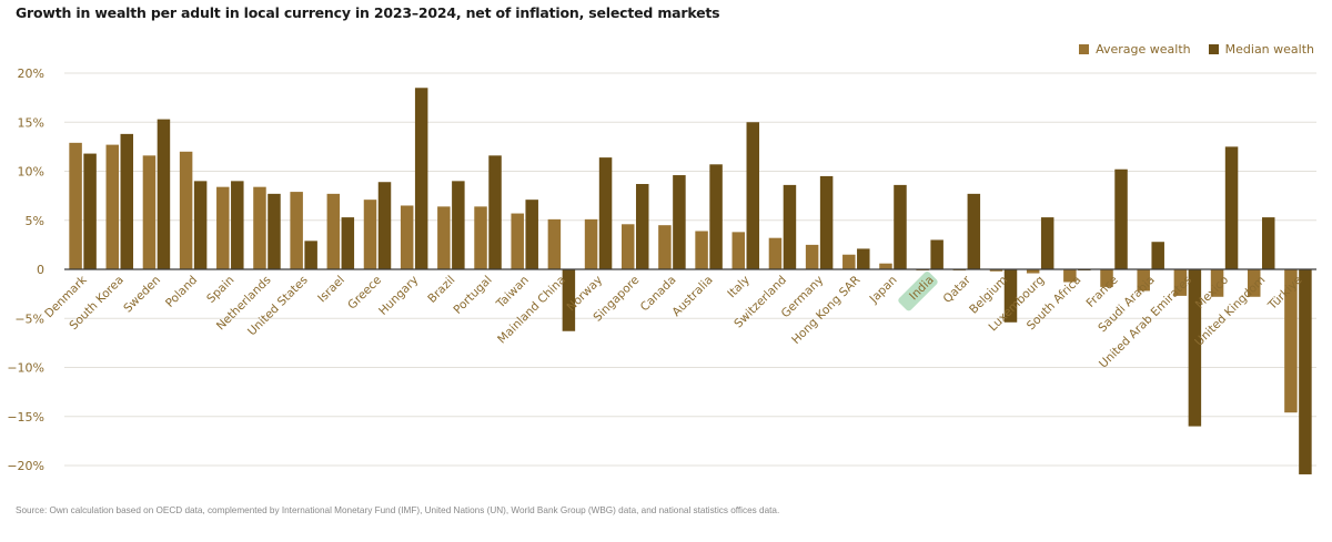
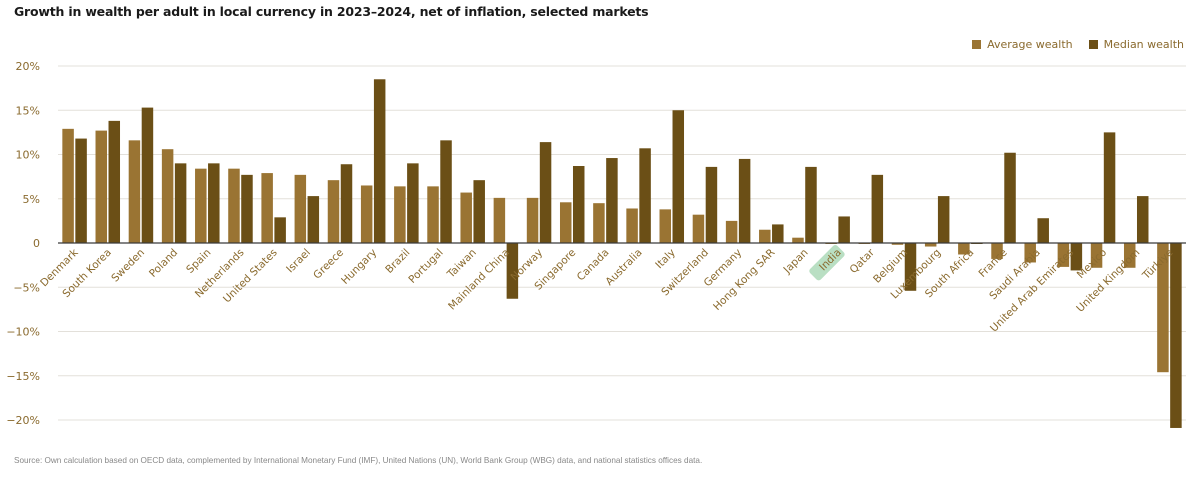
Average wealth/Poland: 12% -> 11%
Median wealth/United Arab Emirates: -16% -> -3%
